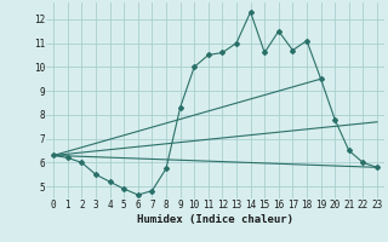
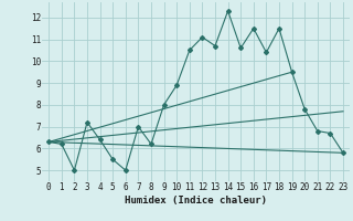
2: 6.0 -> 5.0
3: 5.5 -> 7.2
4: 5.2 -> 6.4
5: 4.9 -> 5.5
6: 4.7 -> 5.0
7: 4.8 -> 7.0
8: 5.8 -> 6.2
9: 8.3 -> 8.0
10: 10.0 -> 8.9
12: 10.6 -> 11.1
13: 11.0 -> 10.7
17: 10.7 -> 10.4
18: 11.1 -> 11.5
21: 6.5 -> 6.8
22: 6.0 -> 6.7
